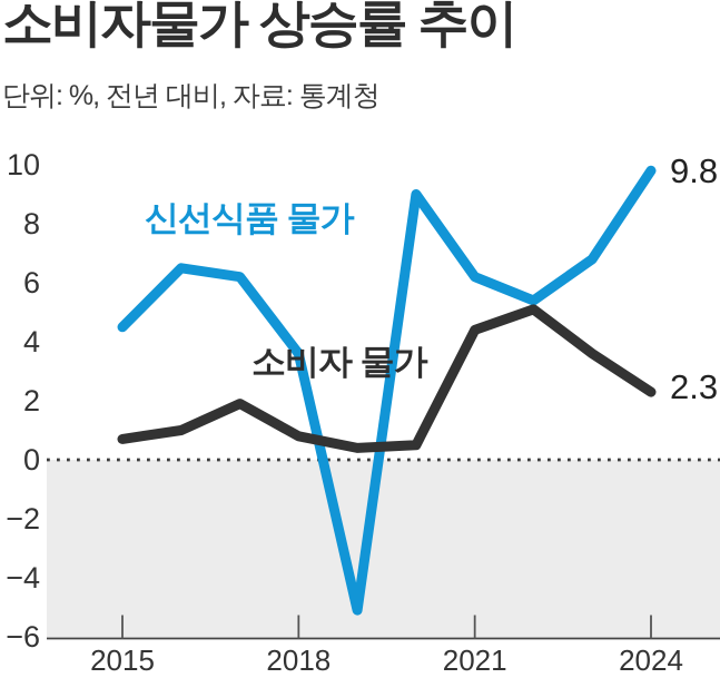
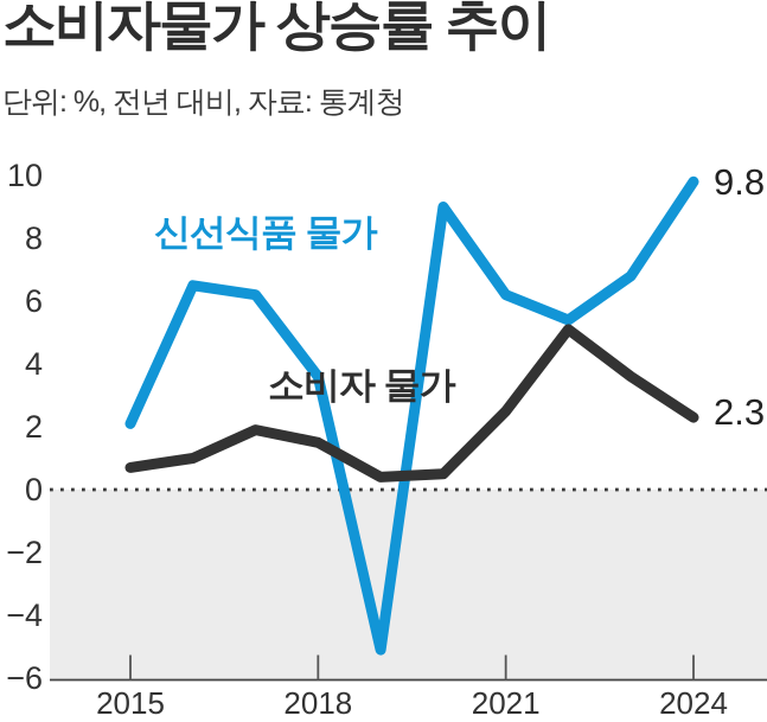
신선식품 물가/2015: 4.5 -> 2.1
소비자 물가/2018: 0.8 -> 1.5
소비자 물가/2021: 4.4 -> 2.5
